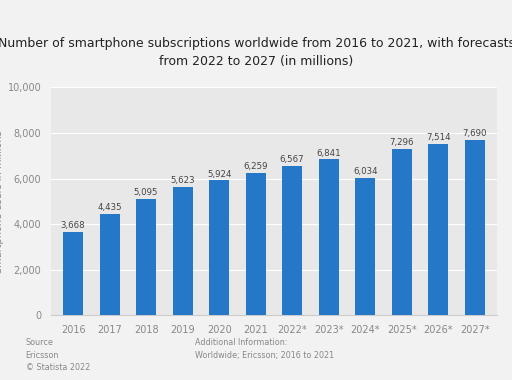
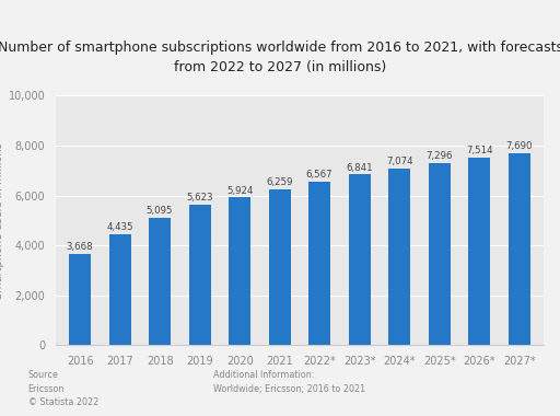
2024*: 6,034 -> 7,074
